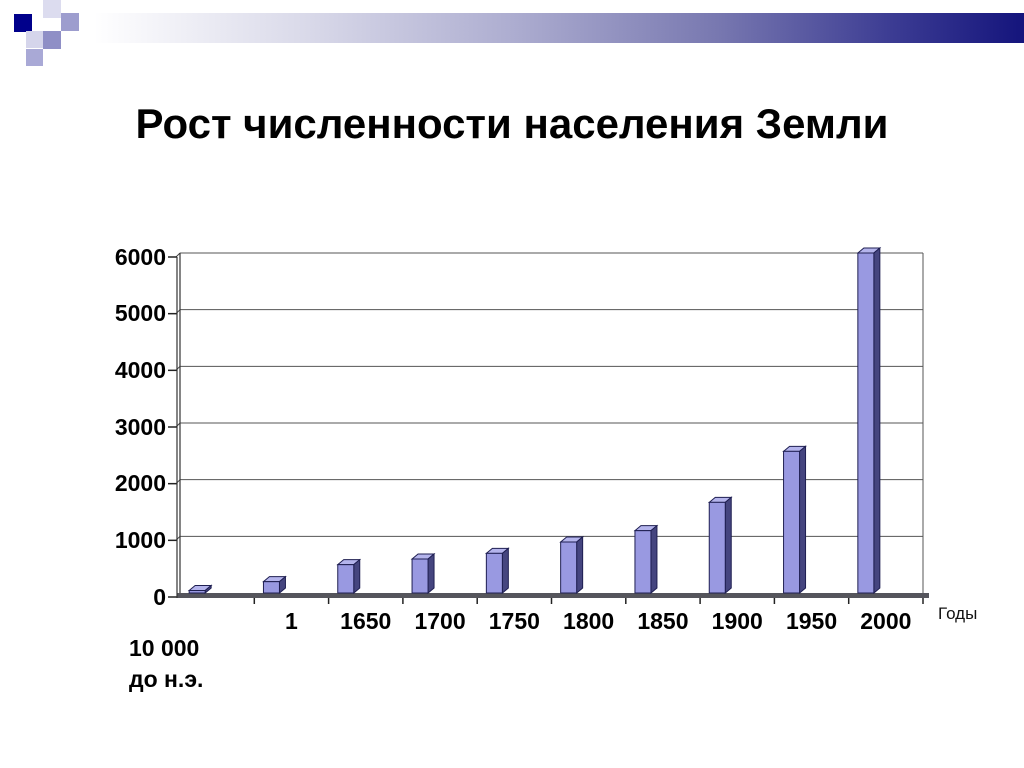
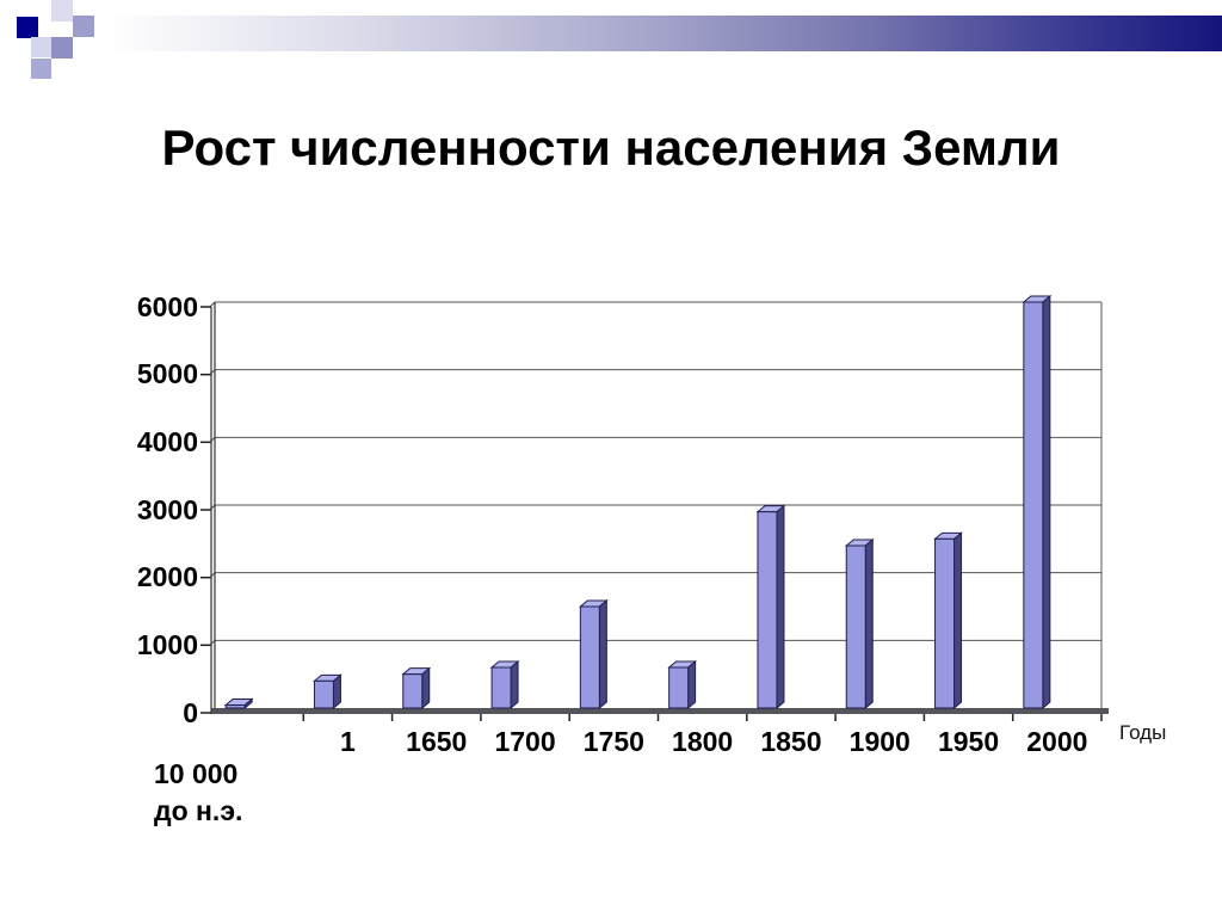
1: 200 -> 400
1750: 700 -> 1500
1800: 900 -> 600
1850: 1100 -> 2900
1900: 1600 -> 2400
